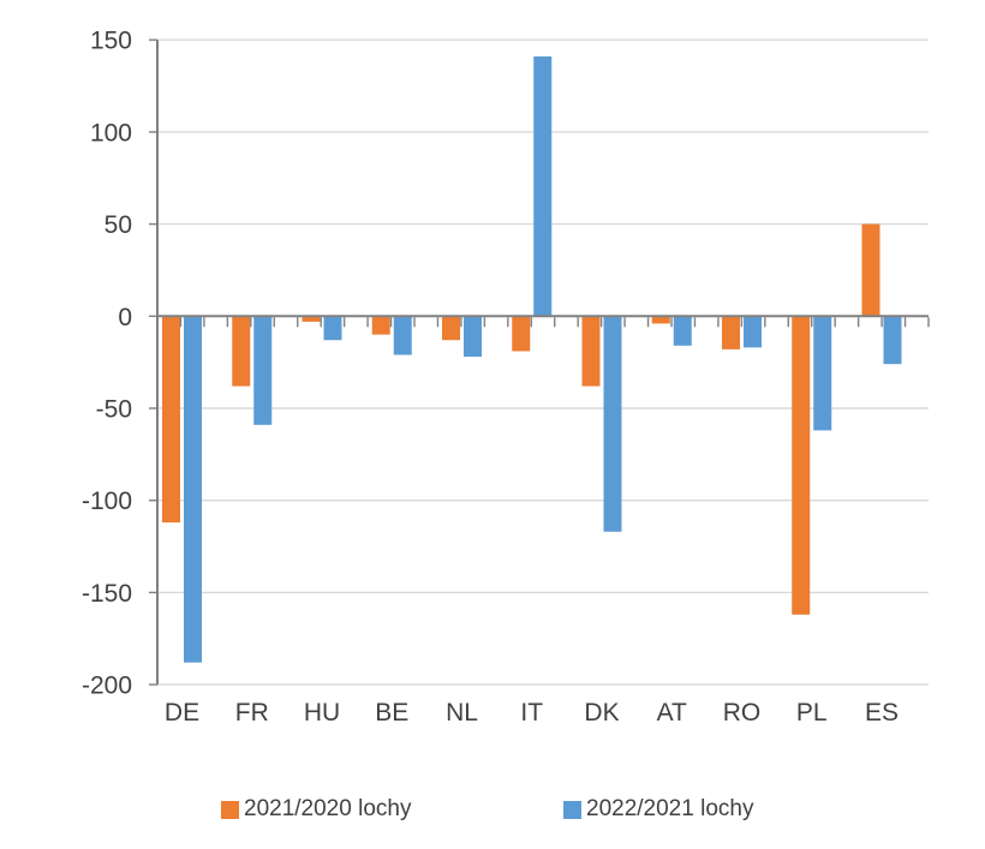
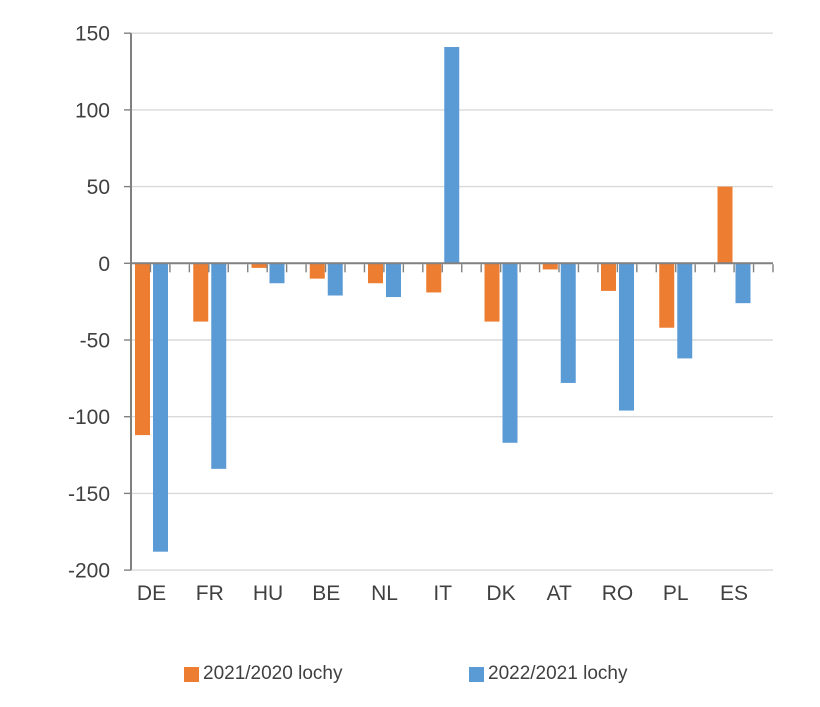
2022/2021 lochy/FR: -59 -> -134
2022/2021 lochy/AT: -16 -> -78
2022/2021 lochy/RO: -17 -> -96
2021/2020 lochy/PL: -162 -> -42
